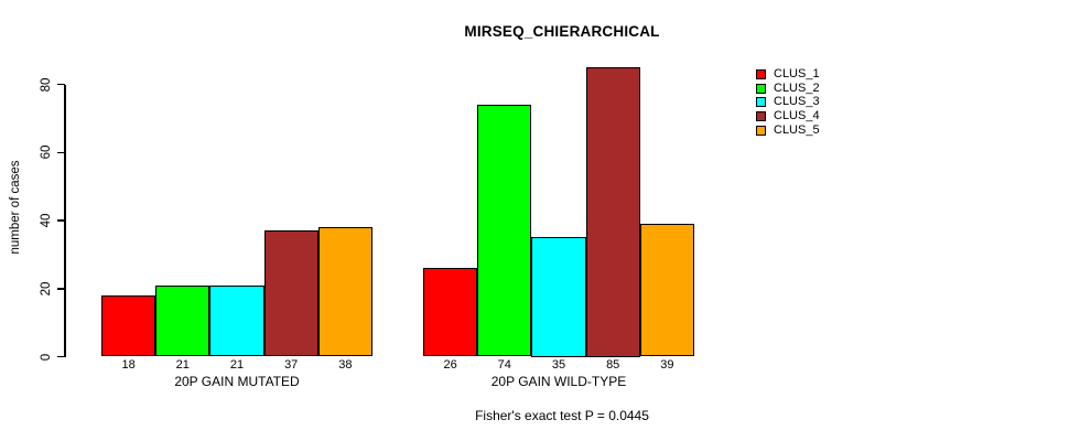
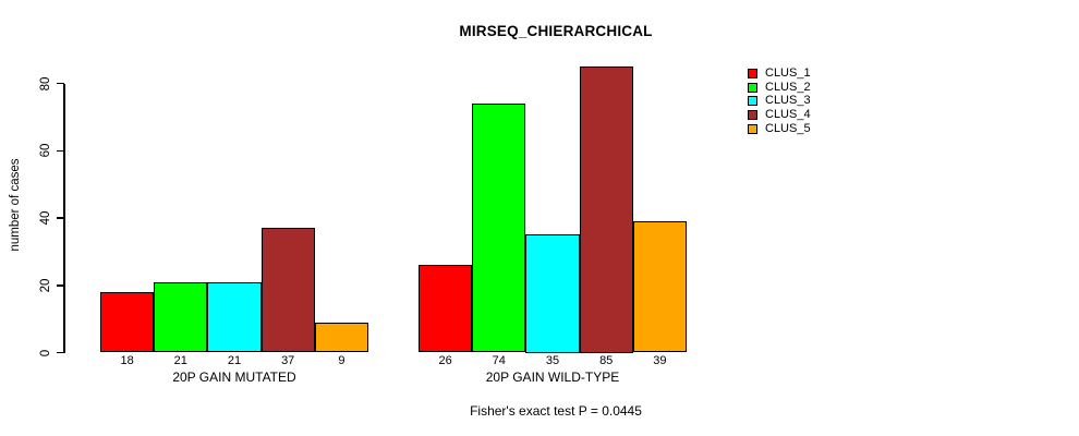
CLUS_5/20P GAIN MUTATED: 38 -> 9
